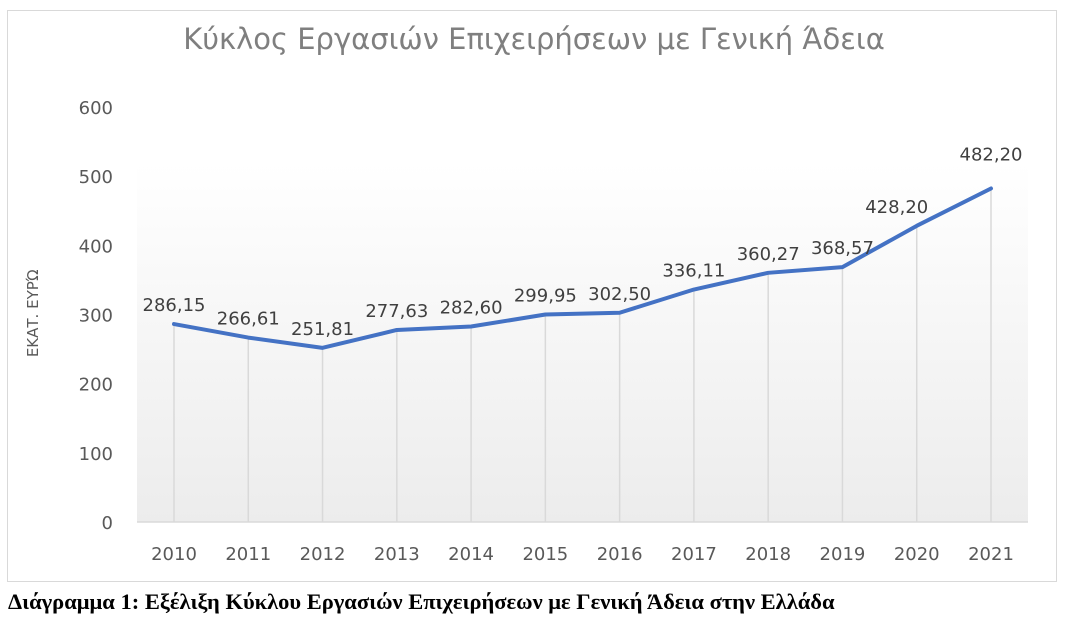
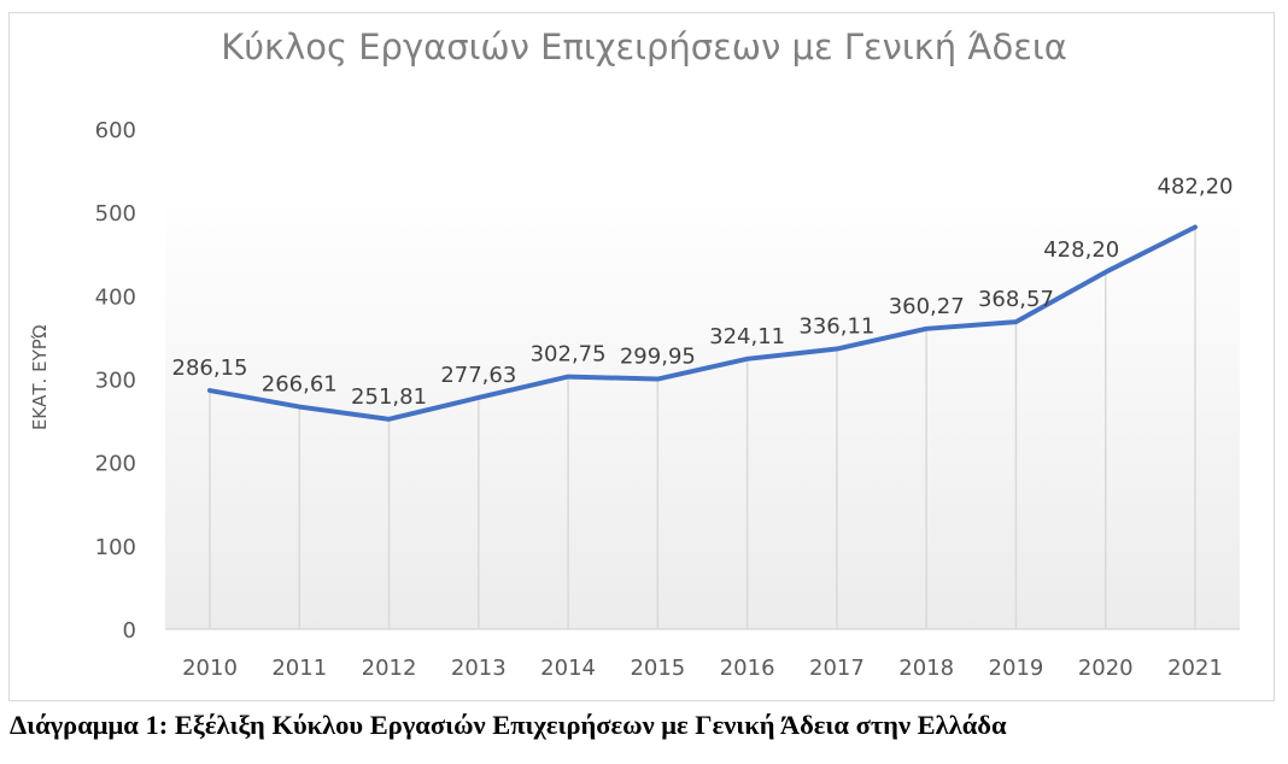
2014: 282,60 -> 302,75
2016: 302,50 -> 324,11
